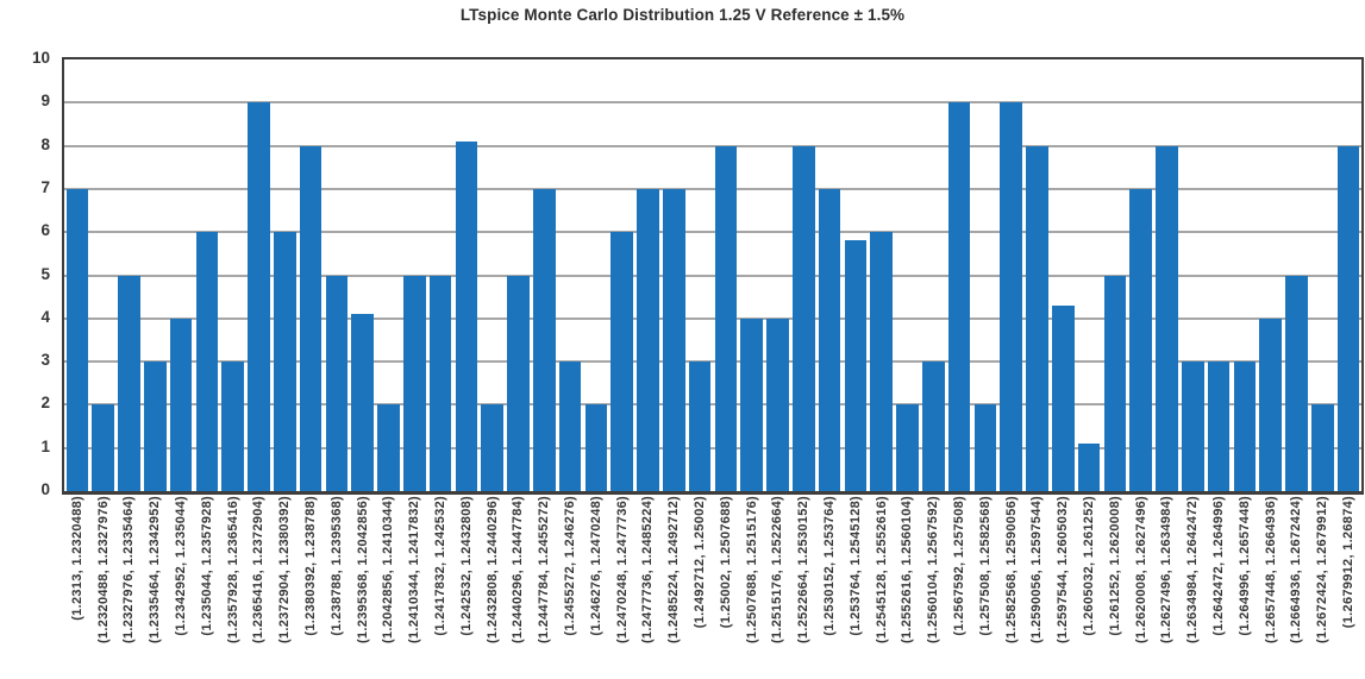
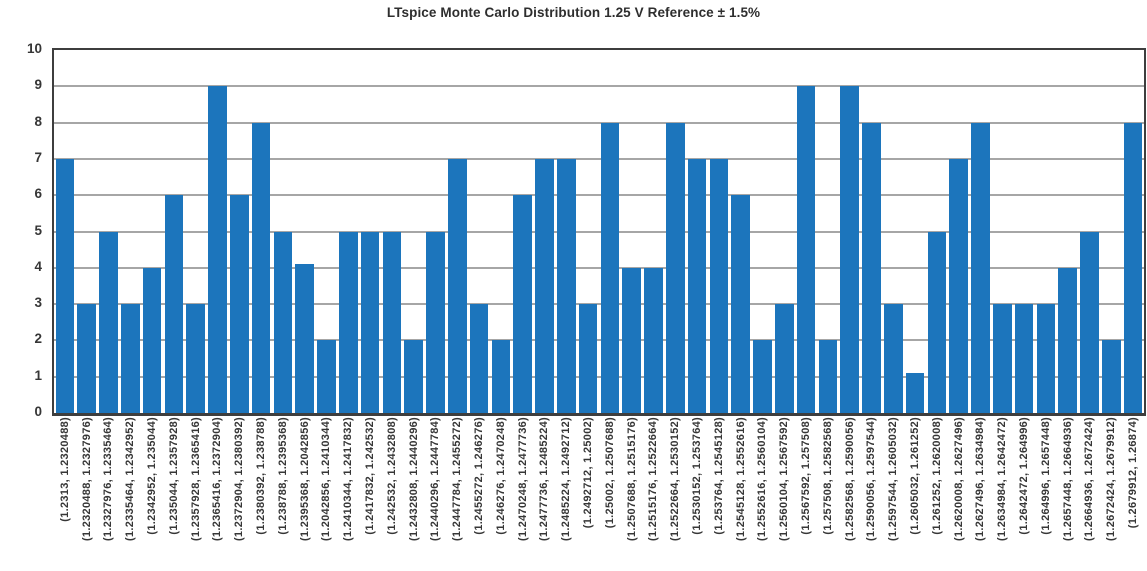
(1.2320488, 1.2327976): 2.0 -> 3.0
(1.242532, 1.2432808): 8.1 -> 5.0
(1.253764, 1.2545128): 5.8 -> 7.0
(1.2597544, 1.2605032): 4.3 -> 3.0
